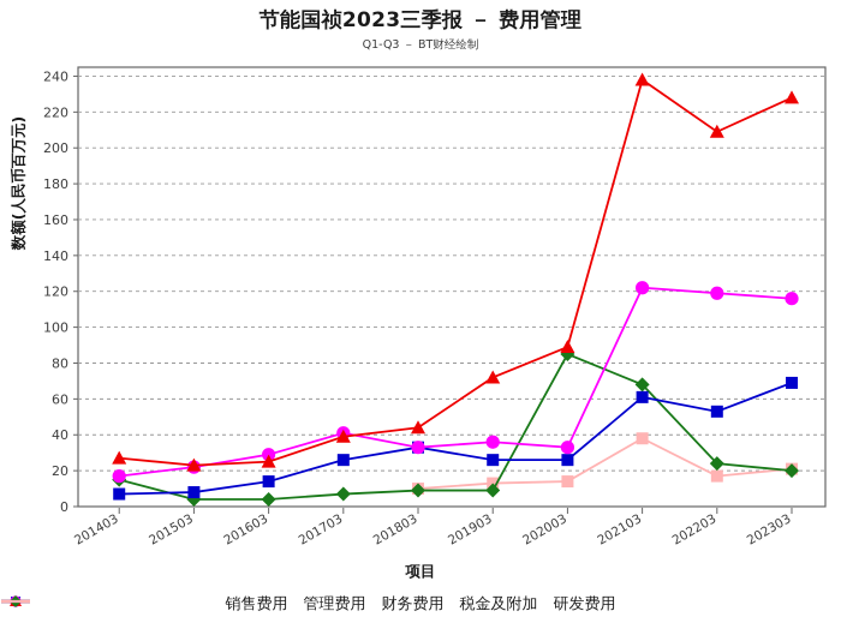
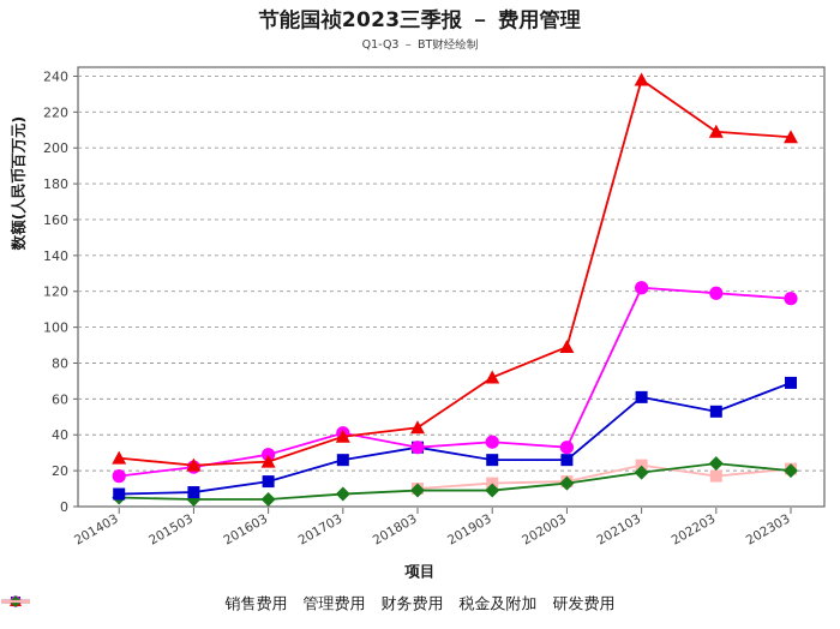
税金及附加/201403: 15 -> 5
税金及附加/202003: 85 -> 13
税金及附加/202103: 68 -> 19
研发费用/202103: 38 -> 23
财务费用/202303: 228 -> 206
